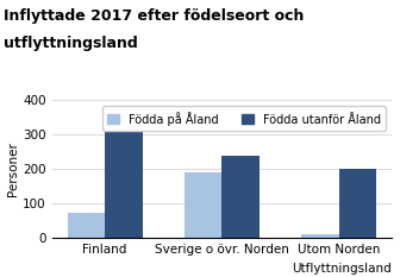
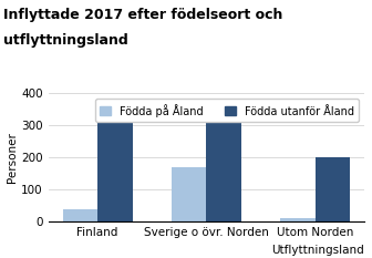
Födda på Åland/Finland: 73 -> 40
Födda på Åland/Sverige o övr. Norden: 190 -> 170
Födda utanför Åland/Sverige o övr. Norden: 237 -> 310
